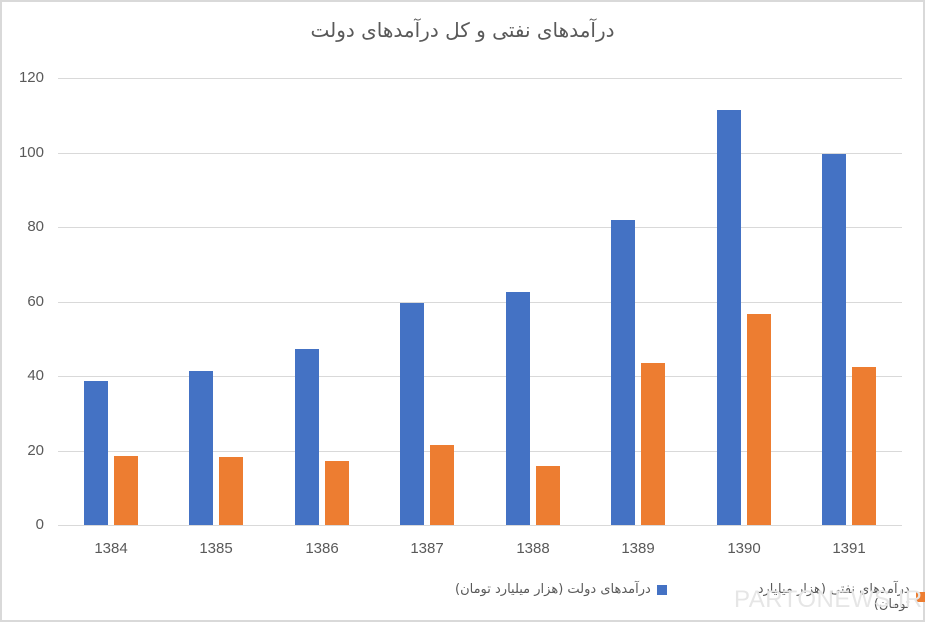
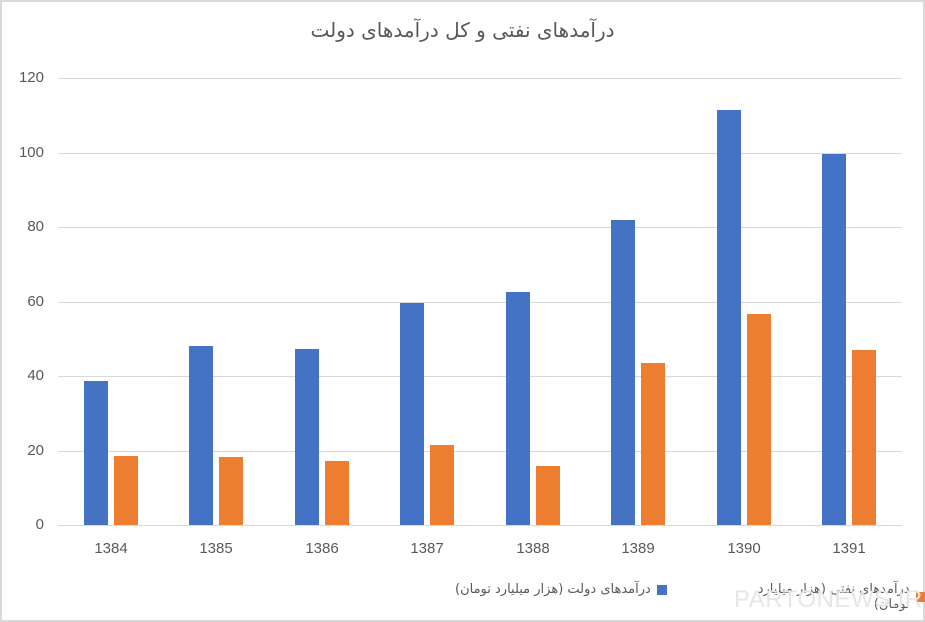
درآمدهای دولت (هزار میلیارد تومان)/1385: 41 -> 48
درآمدهای نفتی (هزار میلیارد تومان)/1391: 42 -> 47
